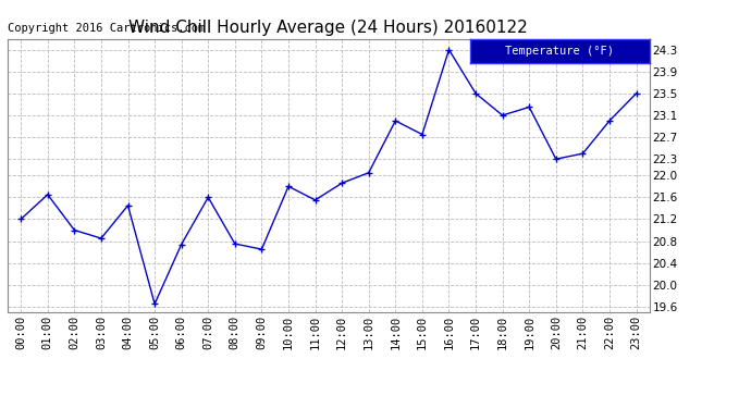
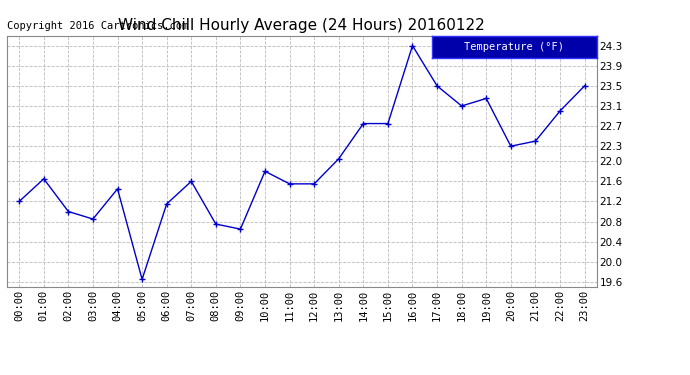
06:00: 20.74 -> 21.15
12:00: 21.86 -> 21.55
14:00: 23.00 -> 22.75
